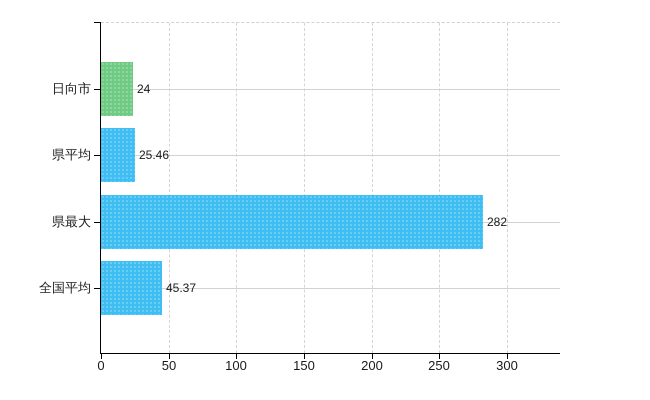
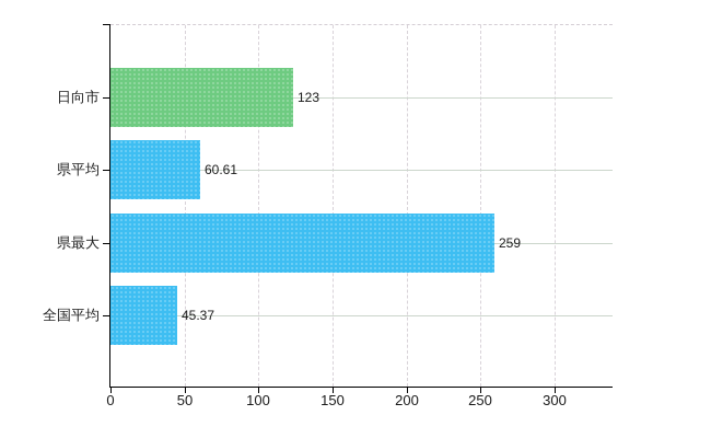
日向市: 24 -> 123
県平均: 25.46 -> 60.61
県最大: 282 -> 259
